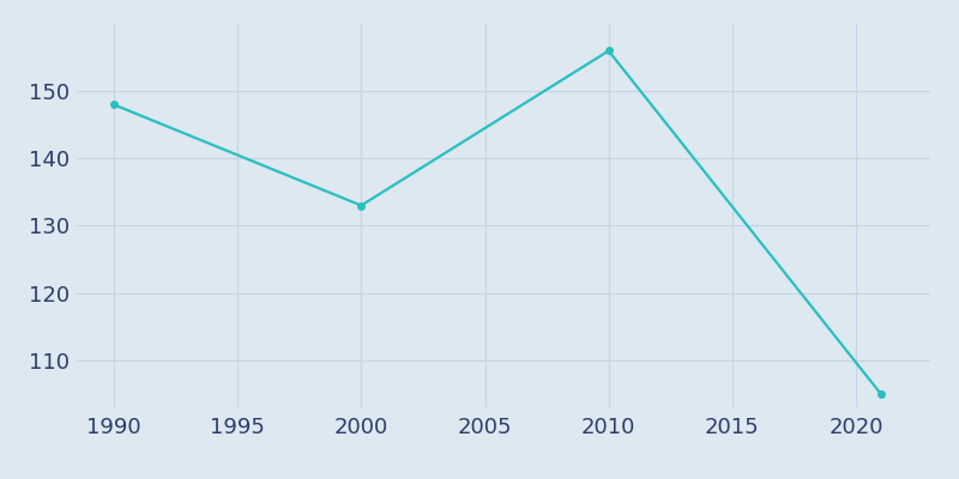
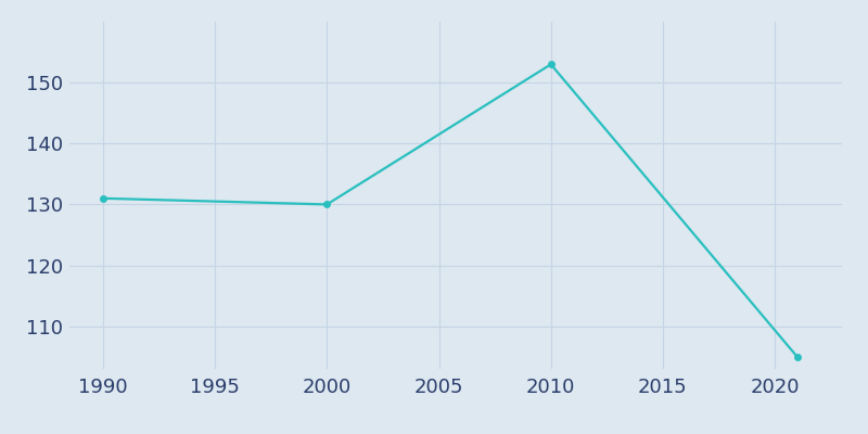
1990: 148 -> 131
2000: 133 -> 130
2010: 156 -> 153
